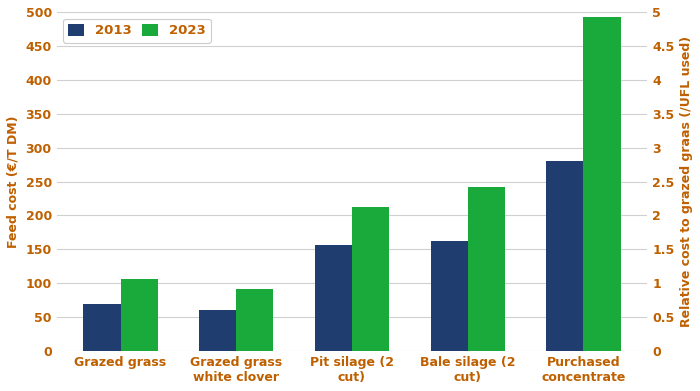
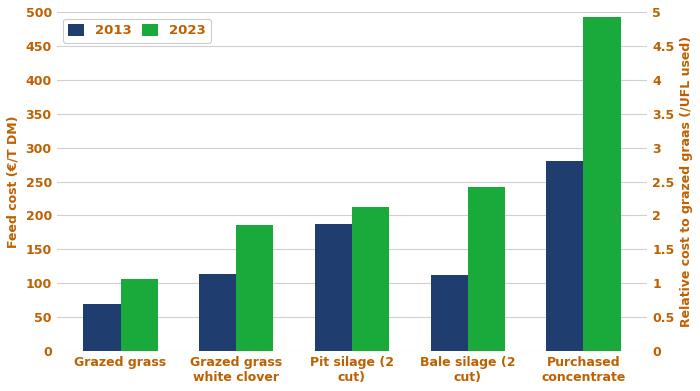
2013/Grazed grass white clover: 60 -> 114
2023/Grazed grass white clover: 92 -> 186
2013/Pit silage (2 cut): 157 -> 188
2013/Bale silage (2 cut): 162 -> 112
